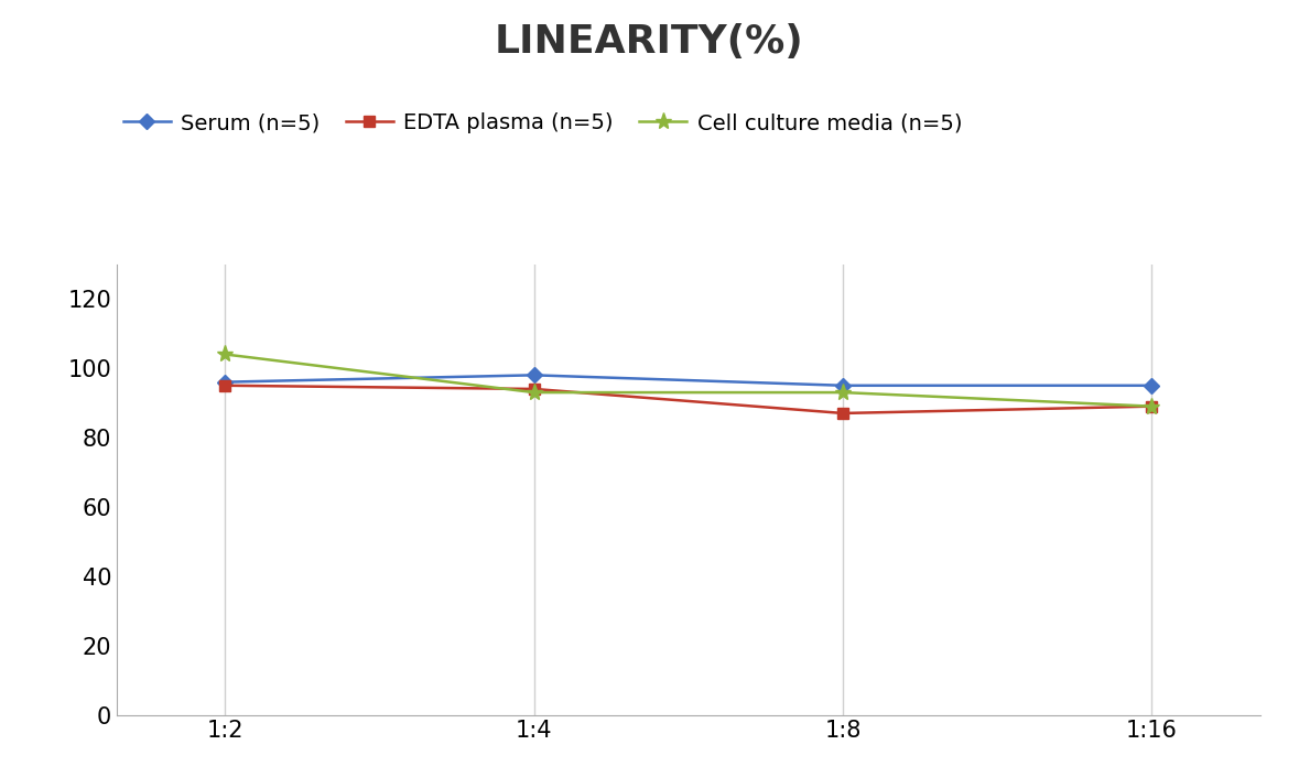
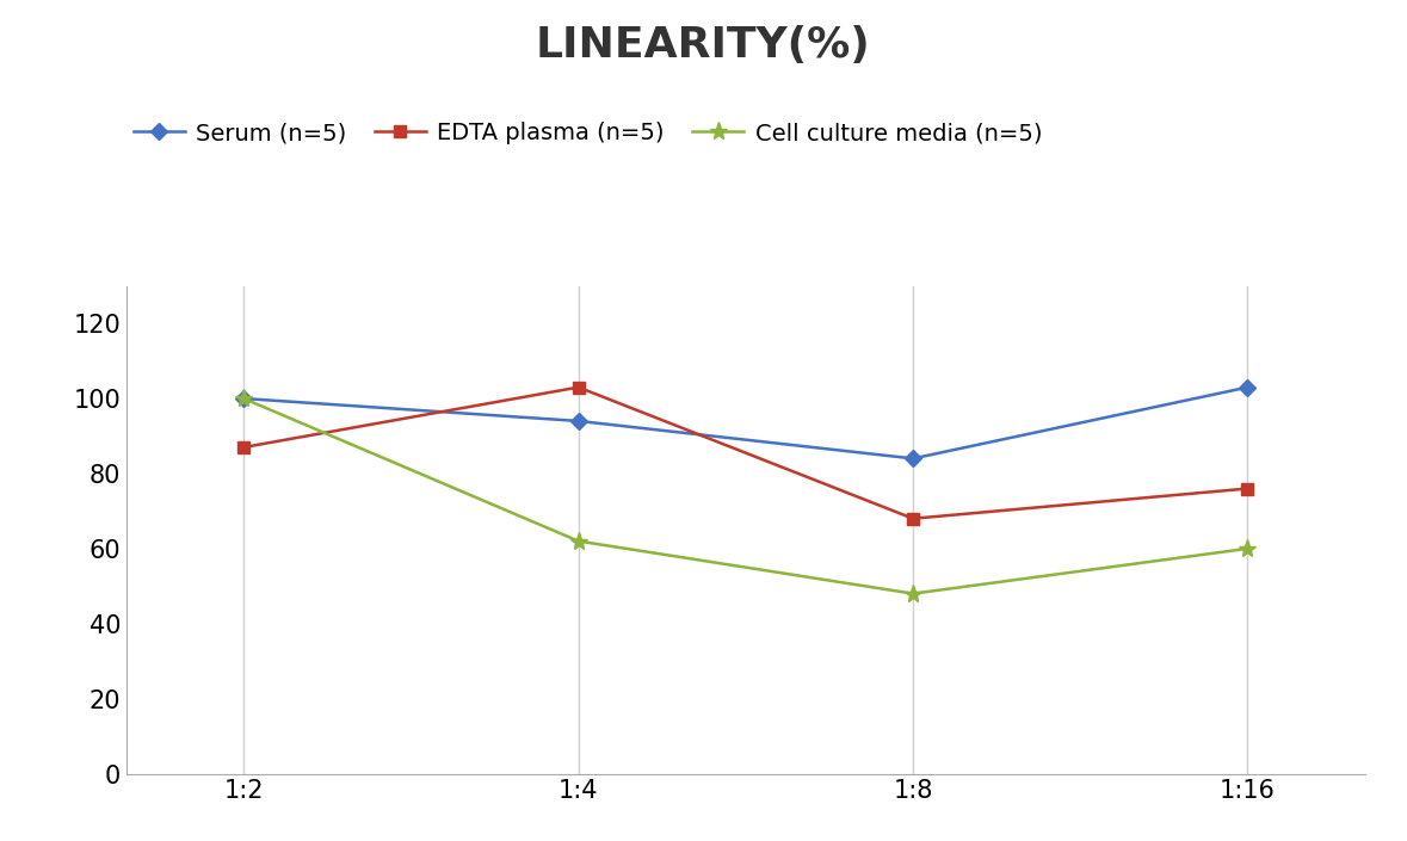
Serum (n=5)/1:2: 96 -> 100
EDTA plasma (n=5)/1:2: 95 -> 87
Cell culture media (n=5)/1:2: 104 -> 100
Serum (n=5)/1:4: 98 -> 94
EDTA plasma (n=5)/1:4: 94 -> 103
Cell culture media (n=5)/1:4: 93 -> 62
Serum (n=5)/1:8: 95 -> 84
EDTA plasma (n=5)/1:8: 87 -> 68
Cell culture media (n=5)/1:8: 93 -> 48
Serum (n=5)/1:16: 95 -> 103
EDTA plasma (n=5)/1:16: 89 -> 76
Cell culture media (n=5)/1:16: 89 -> 60
